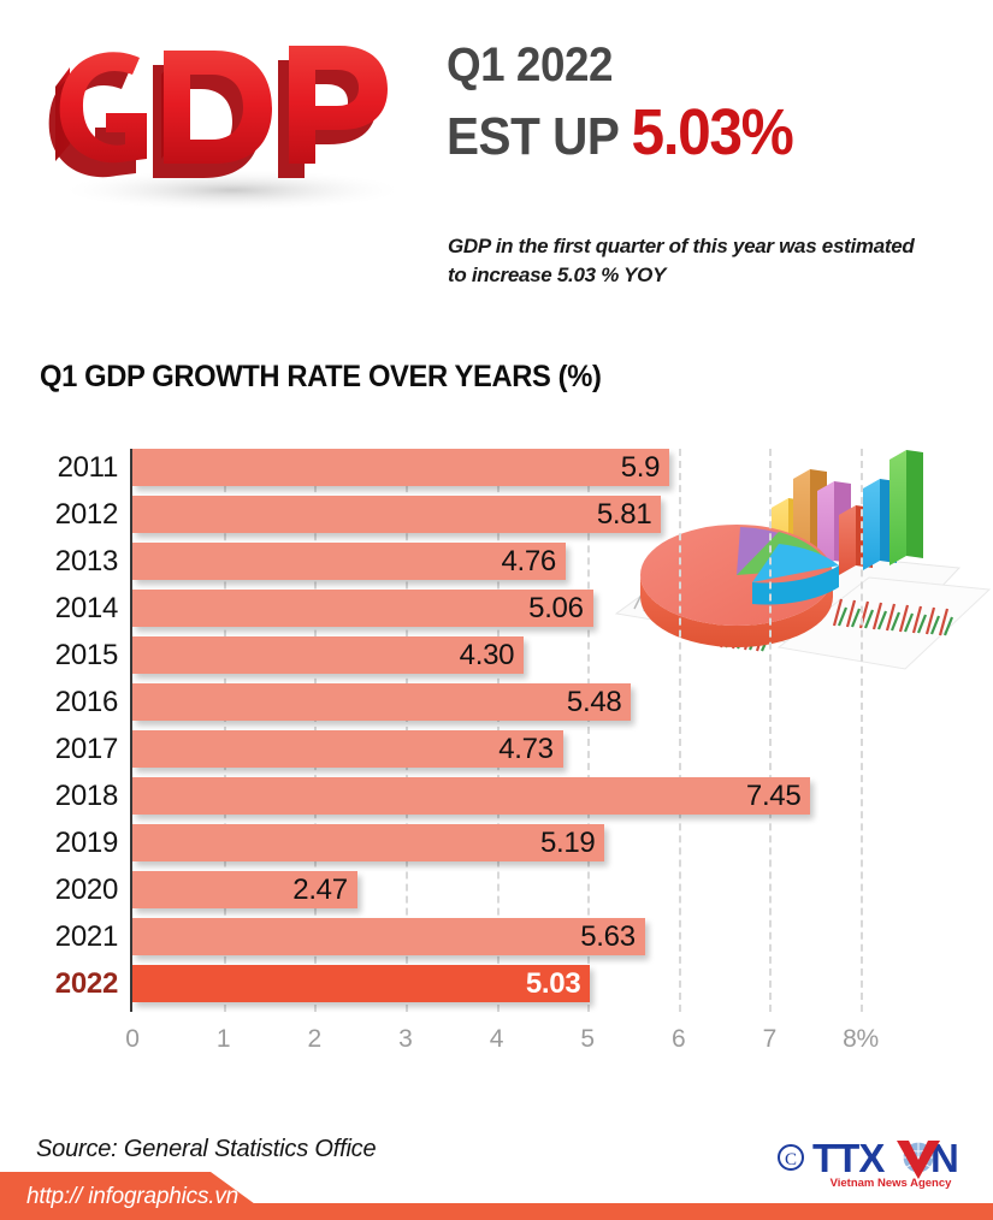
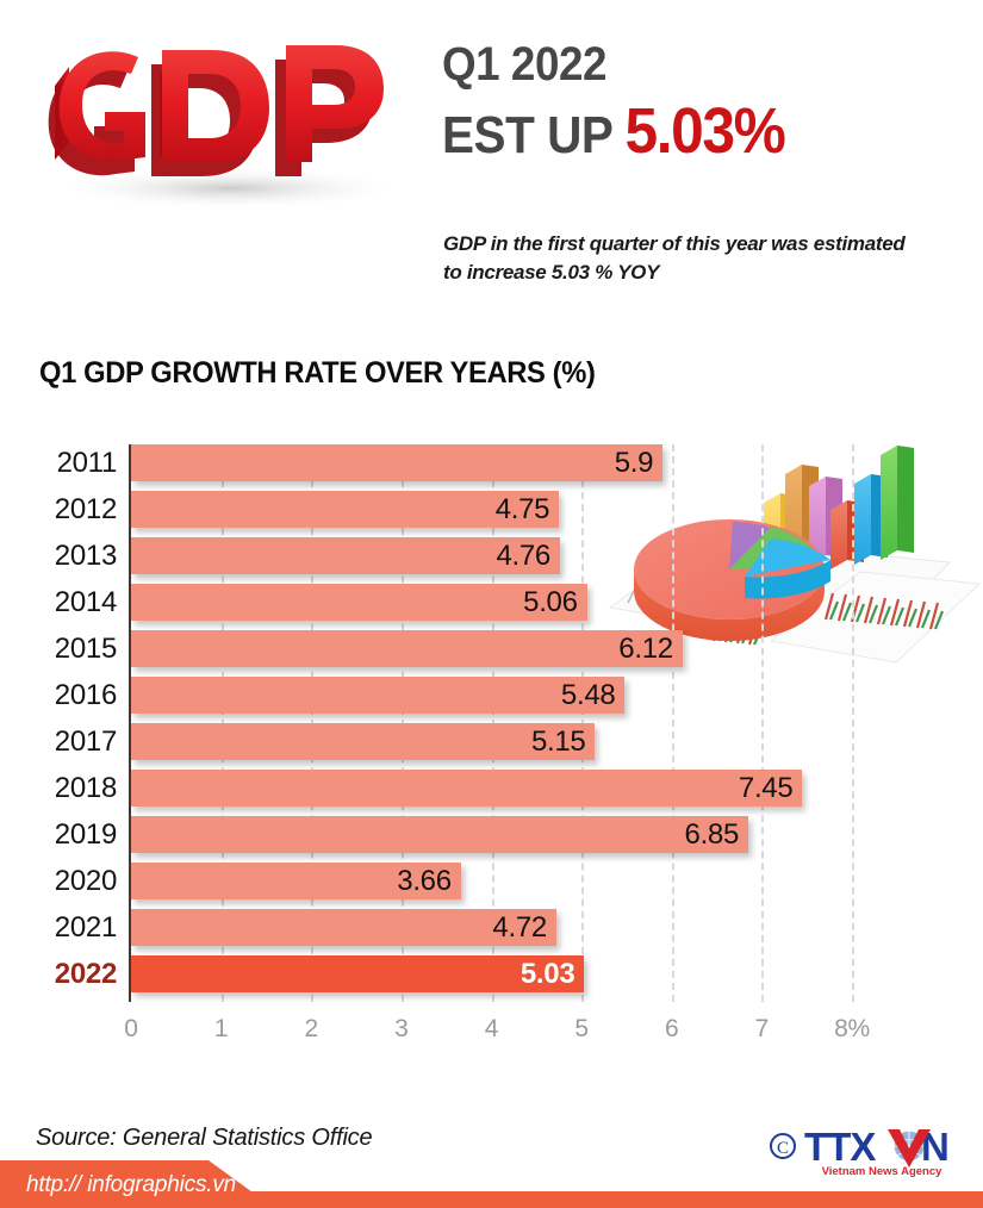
2012: 5.81 -> 4.75
2015: 4.30 -> 6.12
2017: 4.73 -> 5.15
2019: 5.19 -> 6.85
2020: 2.47 -> 3.66
2021: 5.63 -> 4.72
